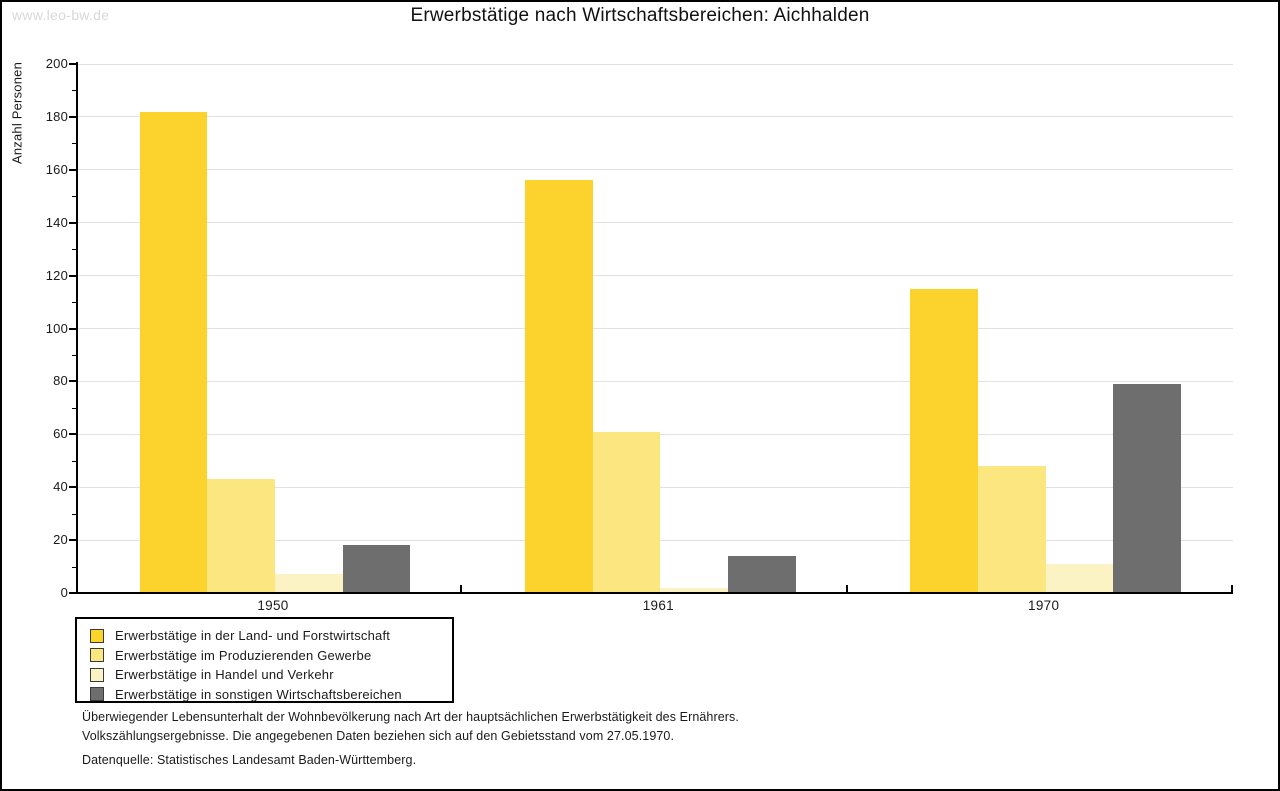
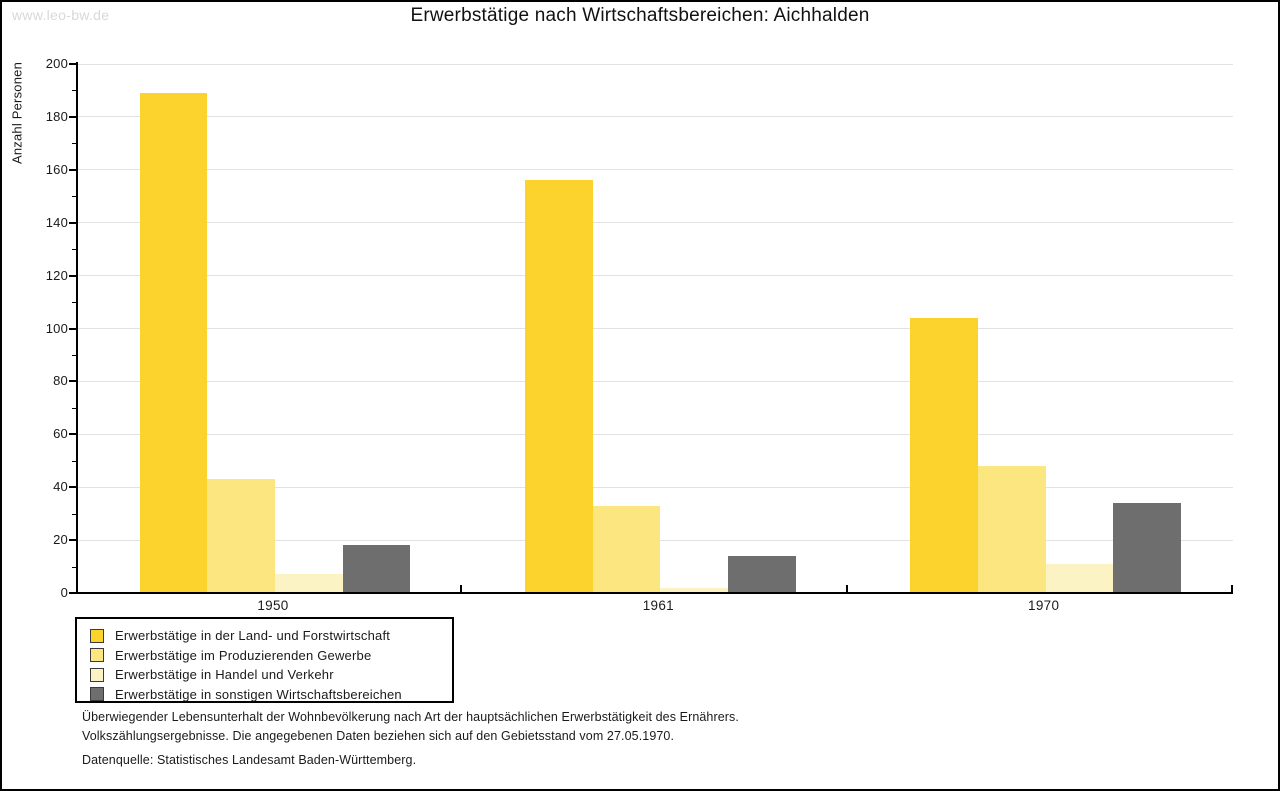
Erwerbstätige in der Land- und Forstwirtschaft/1950: 182 -> 189
Erwerbstätige im Produzierenden Gewerbe/1961: 61 -> 33
Erwerbstätige in der Land- und Forstwirtschaft/1970: 115 -> 104
Erwerbstätige in sonstigen Wirtschaftsbereichen/1970: 79 -> 34
